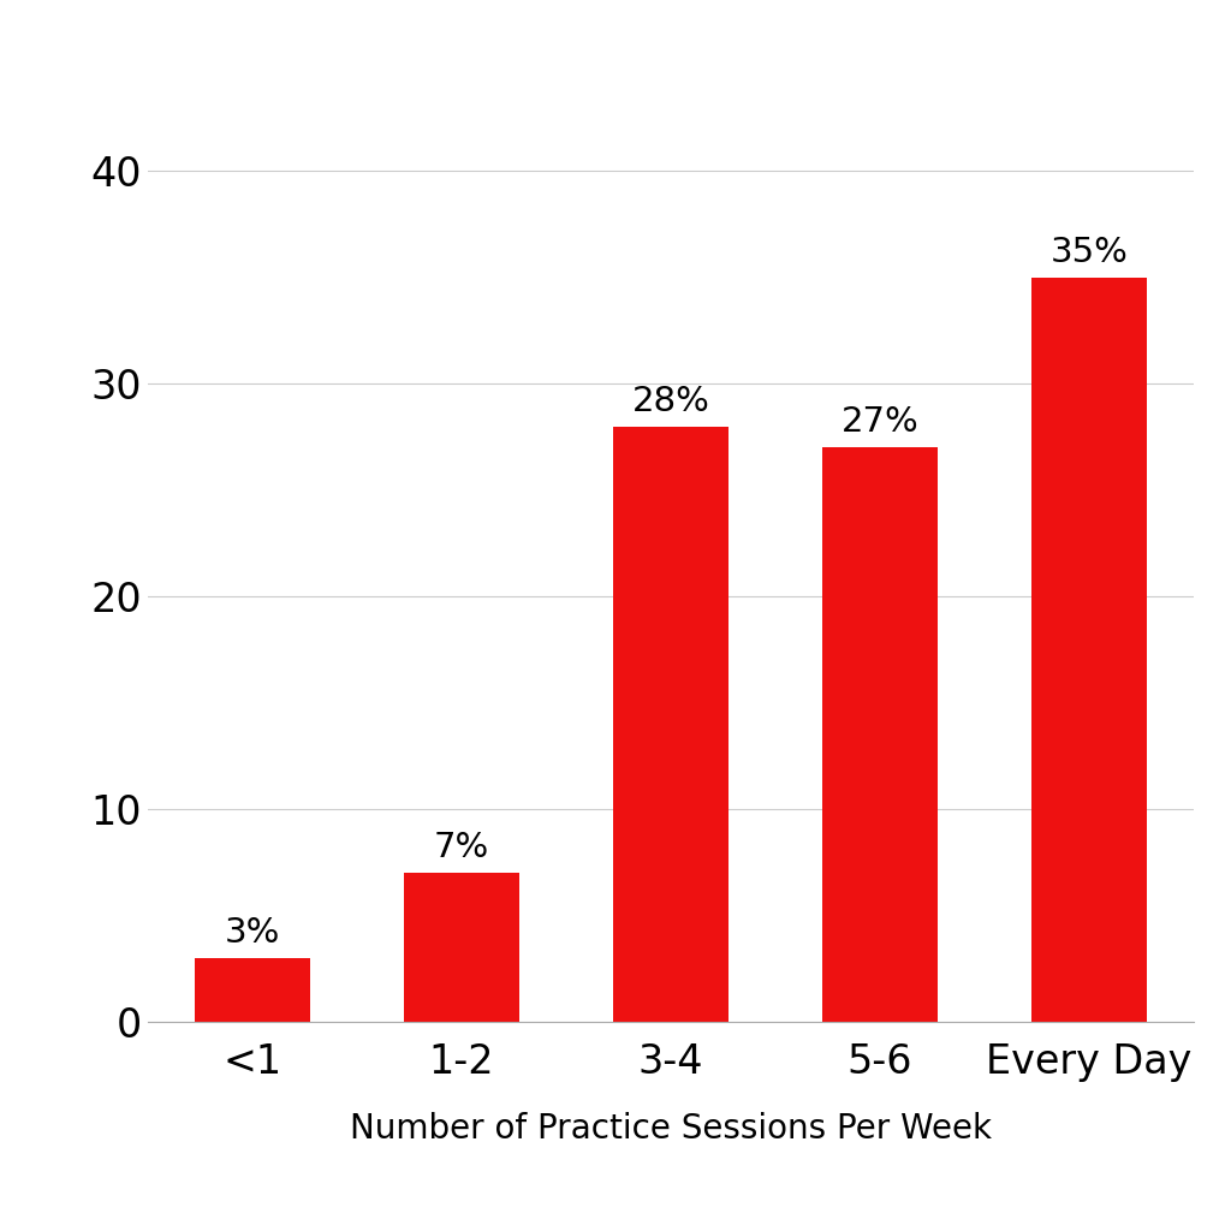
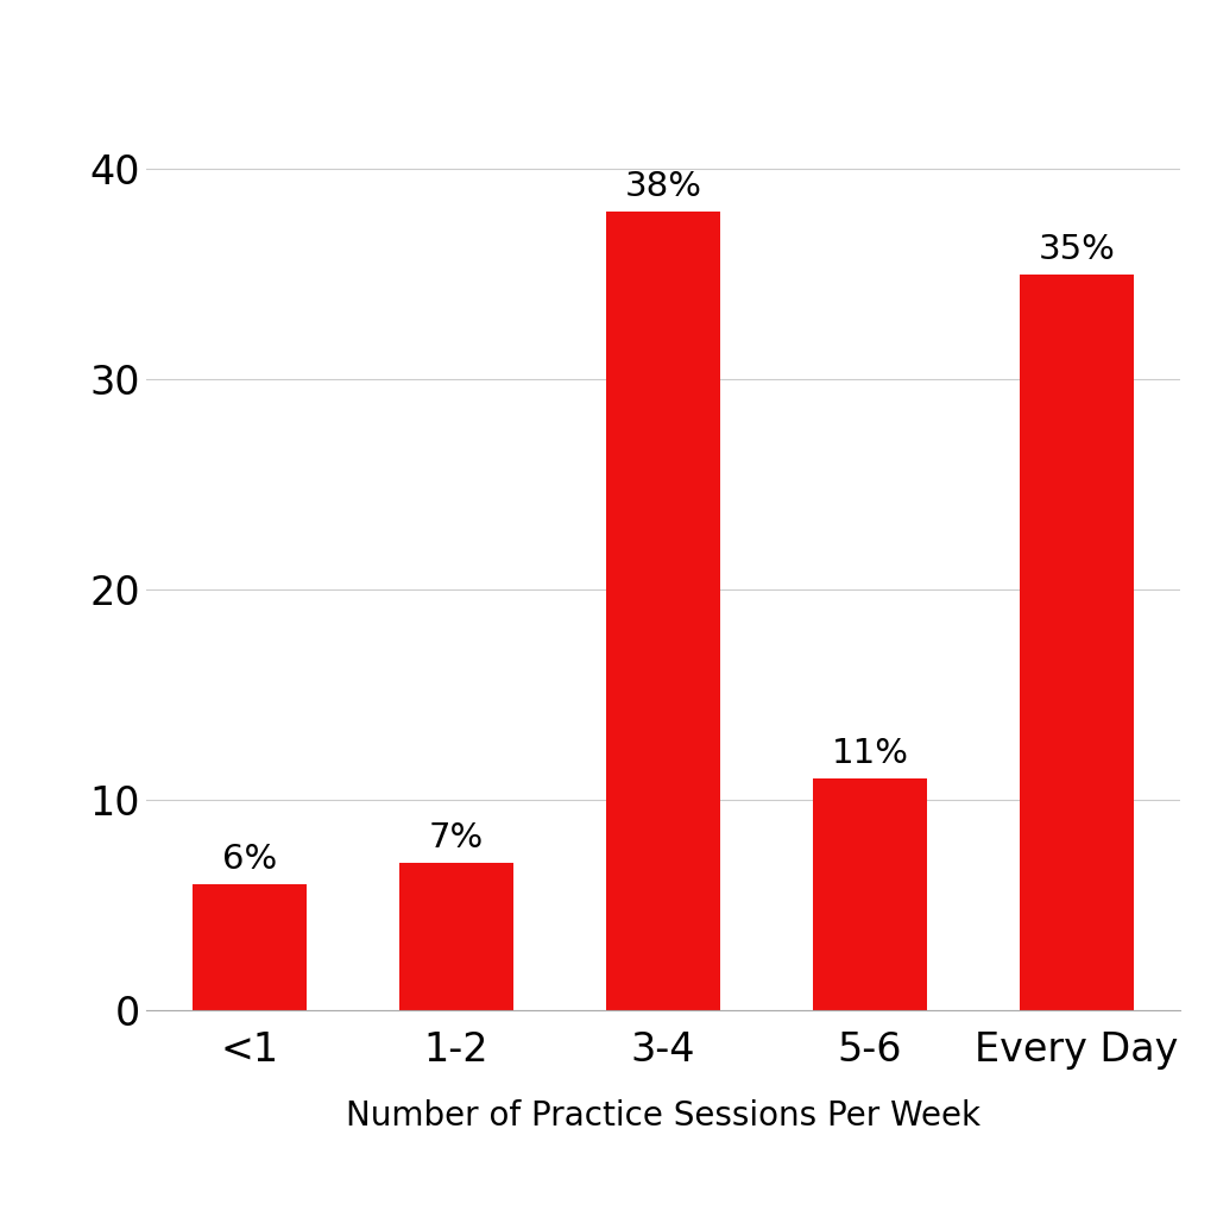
<1: 3% -> 6%
3-4: 28% -> 38%
5-6: 27% -> 11%
